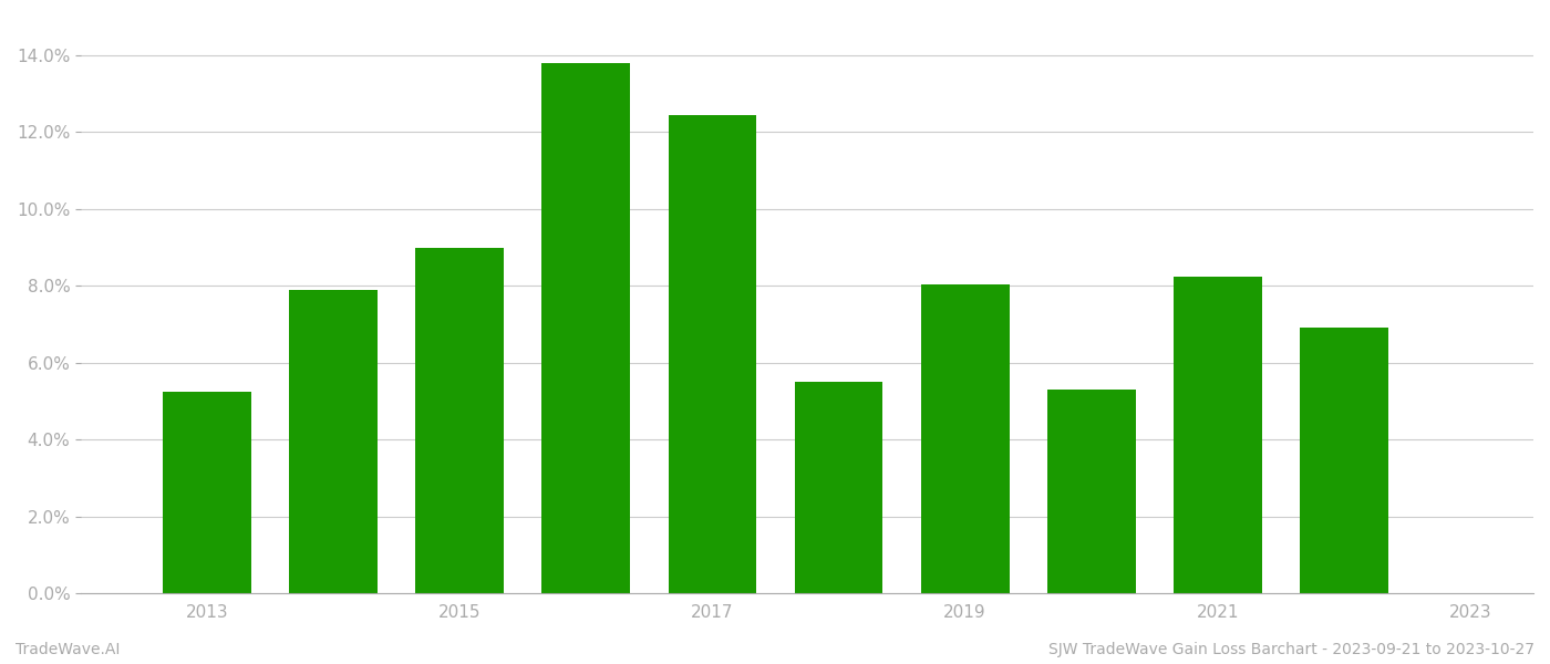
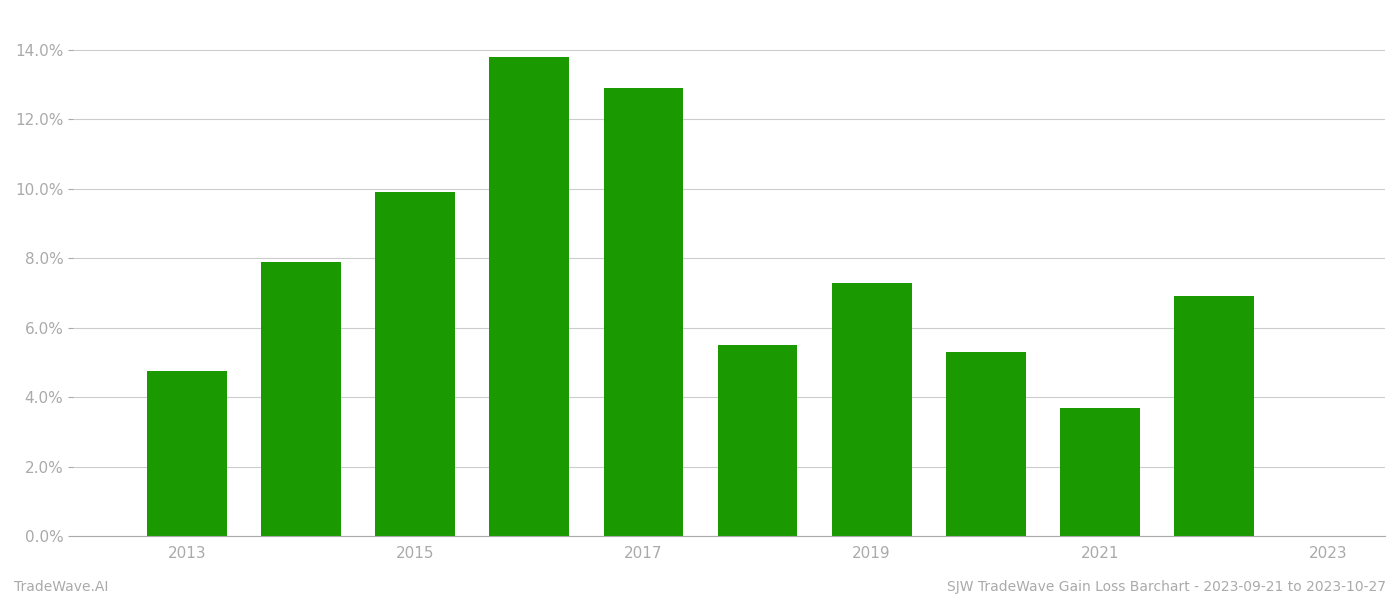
2013: 5.25% -> 4.75%
2015: 9.00% -> 9.90%
2017: 12.45% -> 12.90%
2019: 8.05% -> 7.30%
2021: 8.25% -> 3.70%
